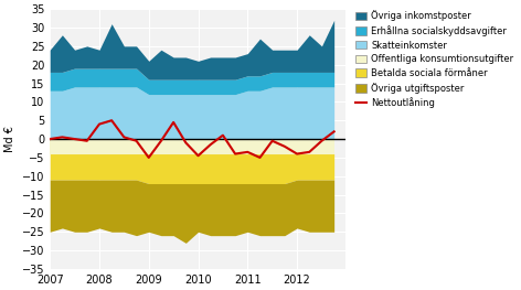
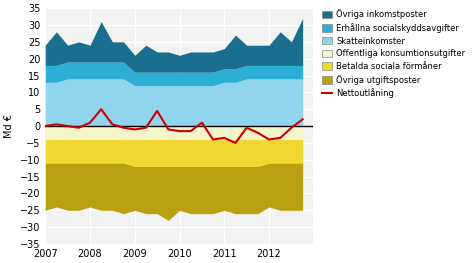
Nettoutlåning/2008: 4.0 -> 1.0
Nettoutlåning/2009: -5.0 -> -1.0
Nettoutlåning/2010: -4.5 -> -1.5
